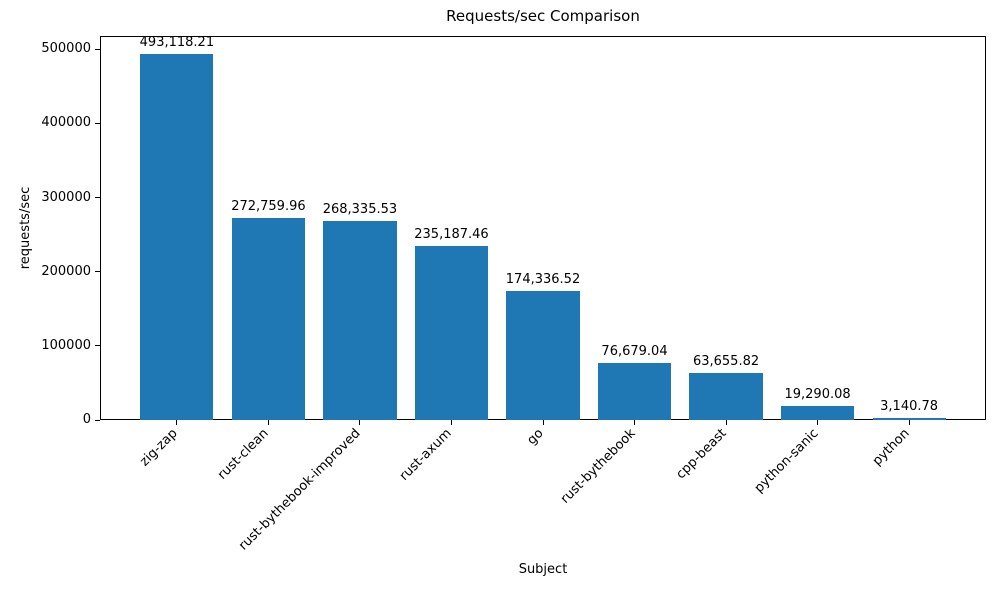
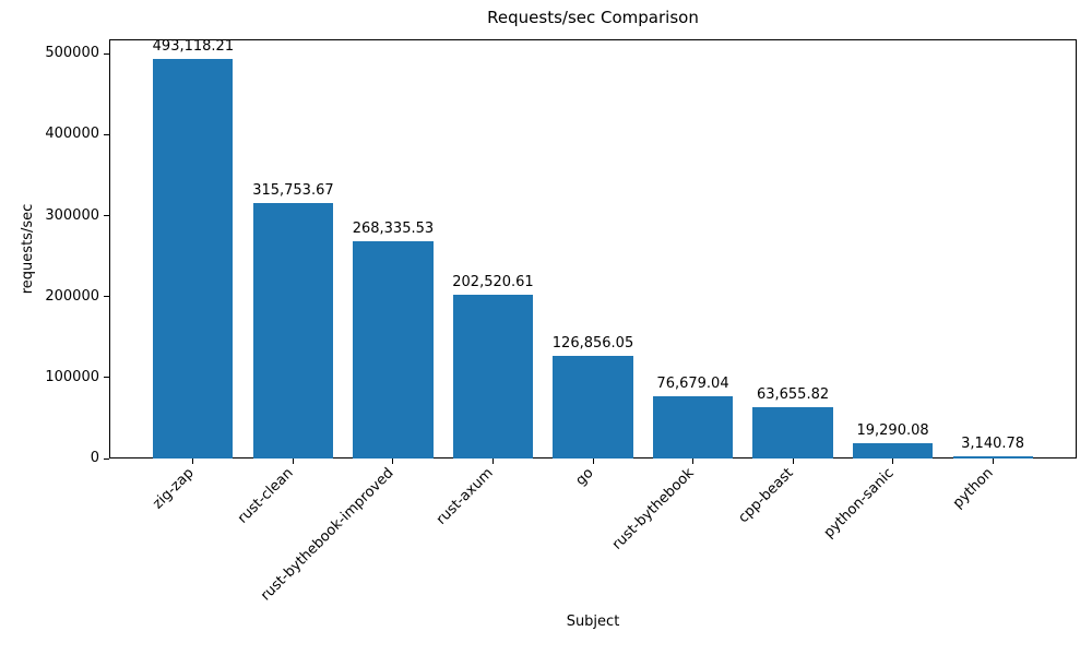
rust-clean: 272,759.96 -> 315,753.67
rust-axum: 235,187.46 -> 202,520.61
go: 174,336.52 -> 126,856.05
